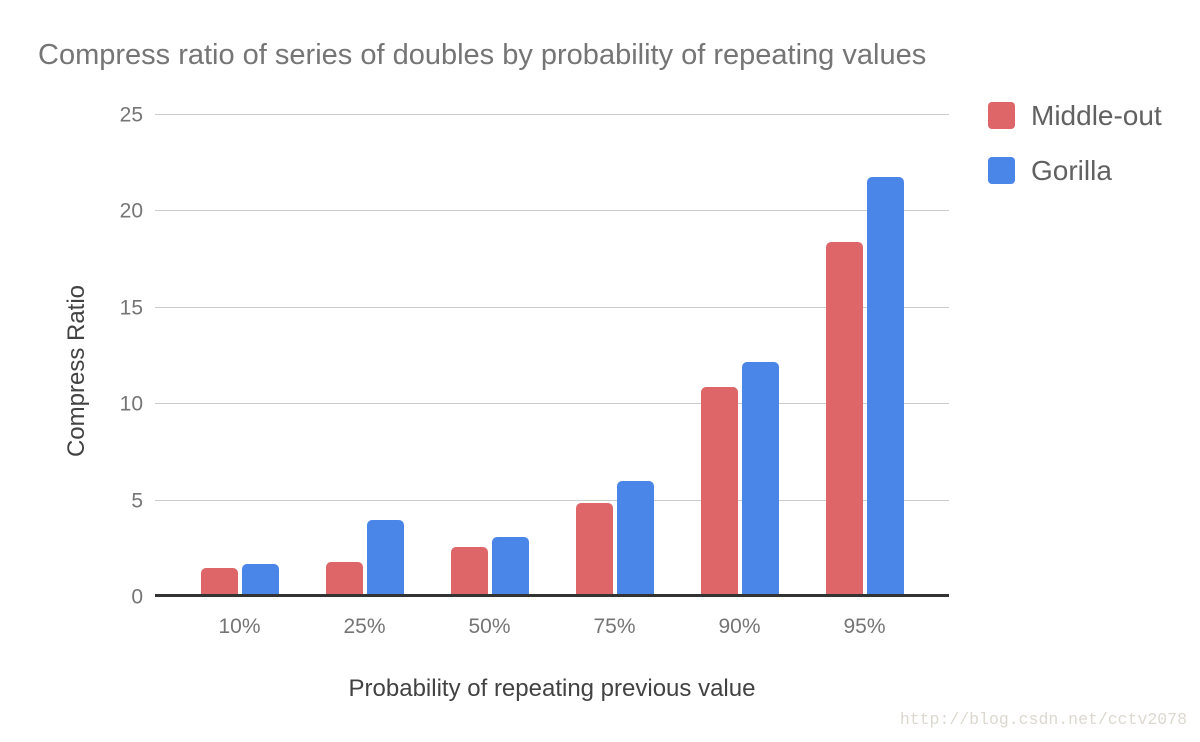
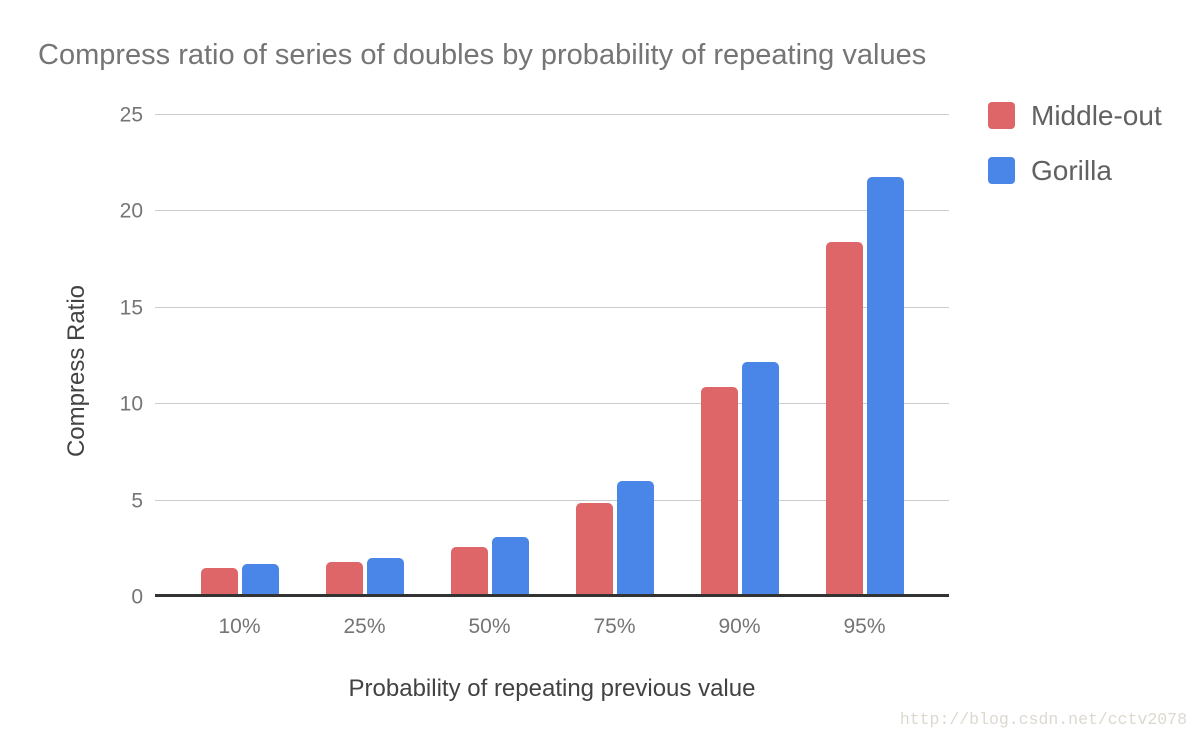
Gorilla/25%: 4.0 -> 2.0
